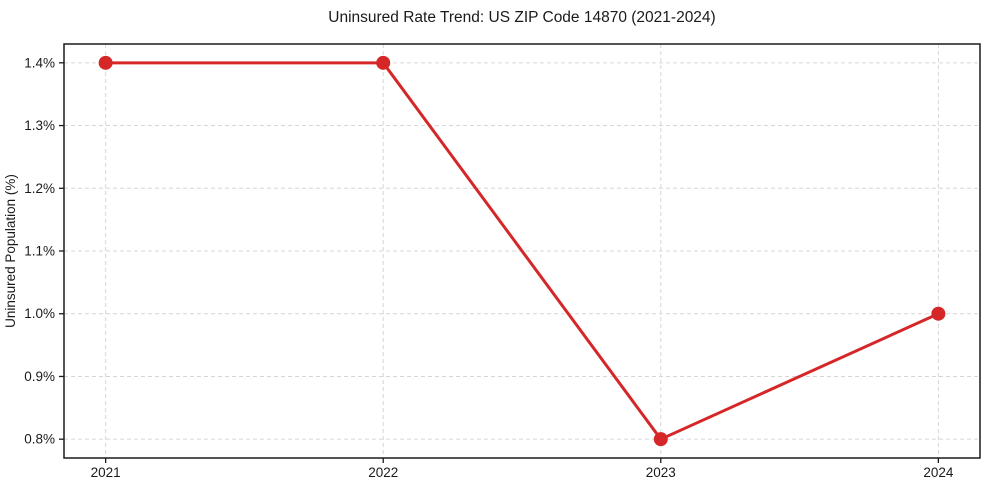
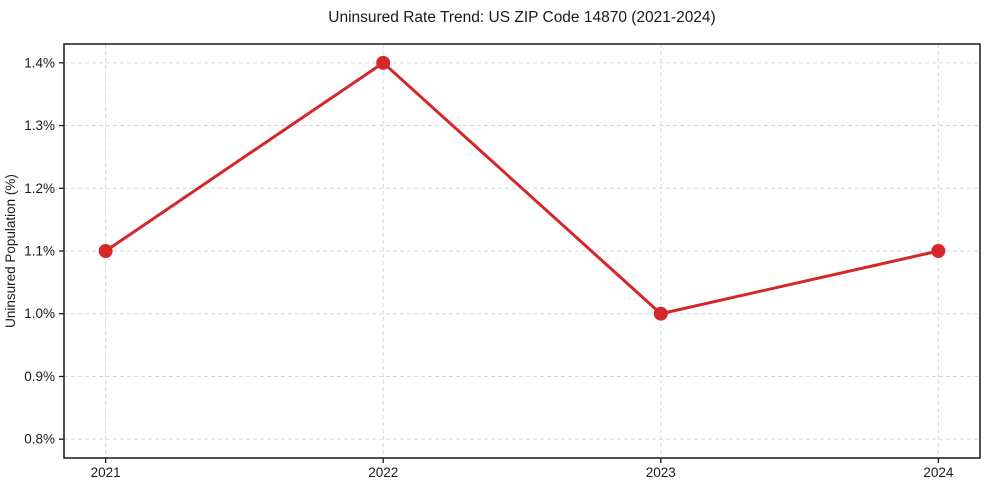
2021: 1.4% -> 1.1%
2023: 0.8% -> 1.0%
2024: 1.0% -> 1.1%
